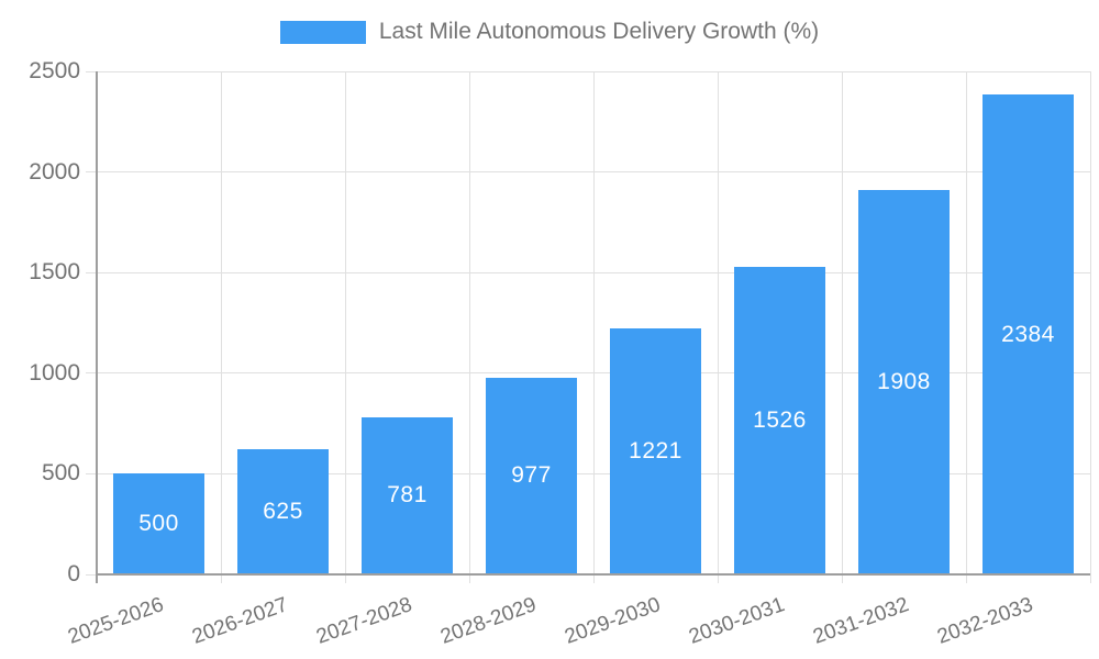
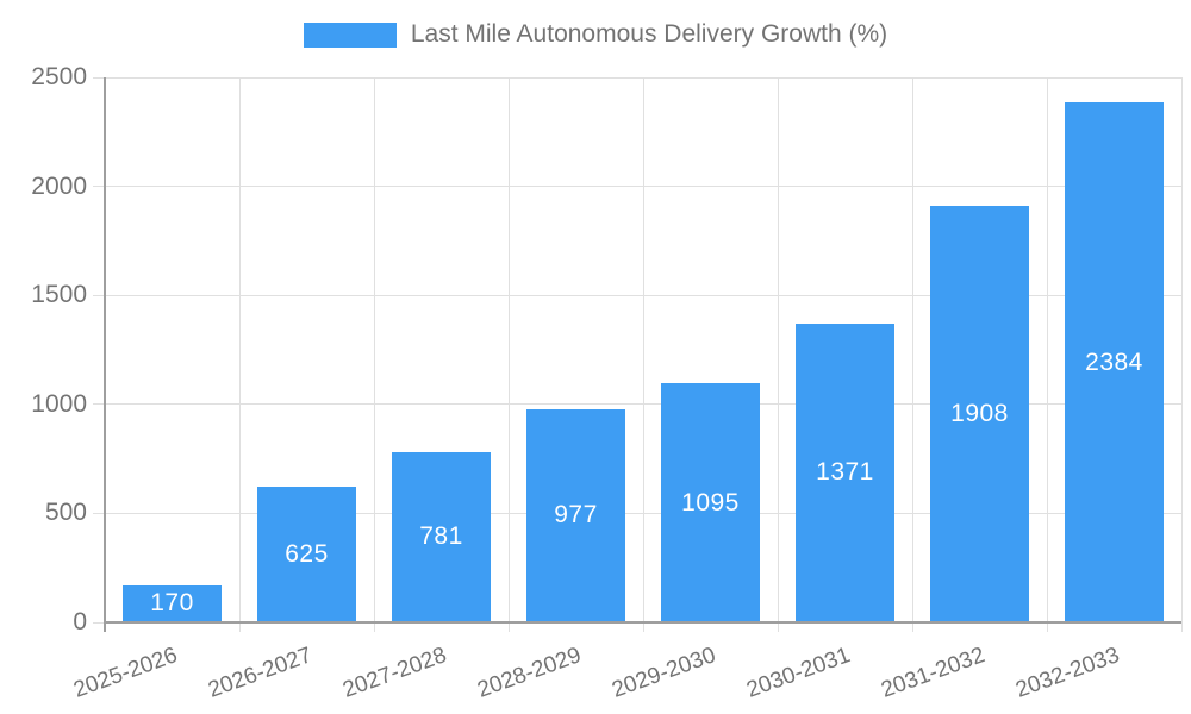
2025-2026: 500 -> 170
2029-2030: 1221 -> 1095
2030-2031: 1526 -> 1371
